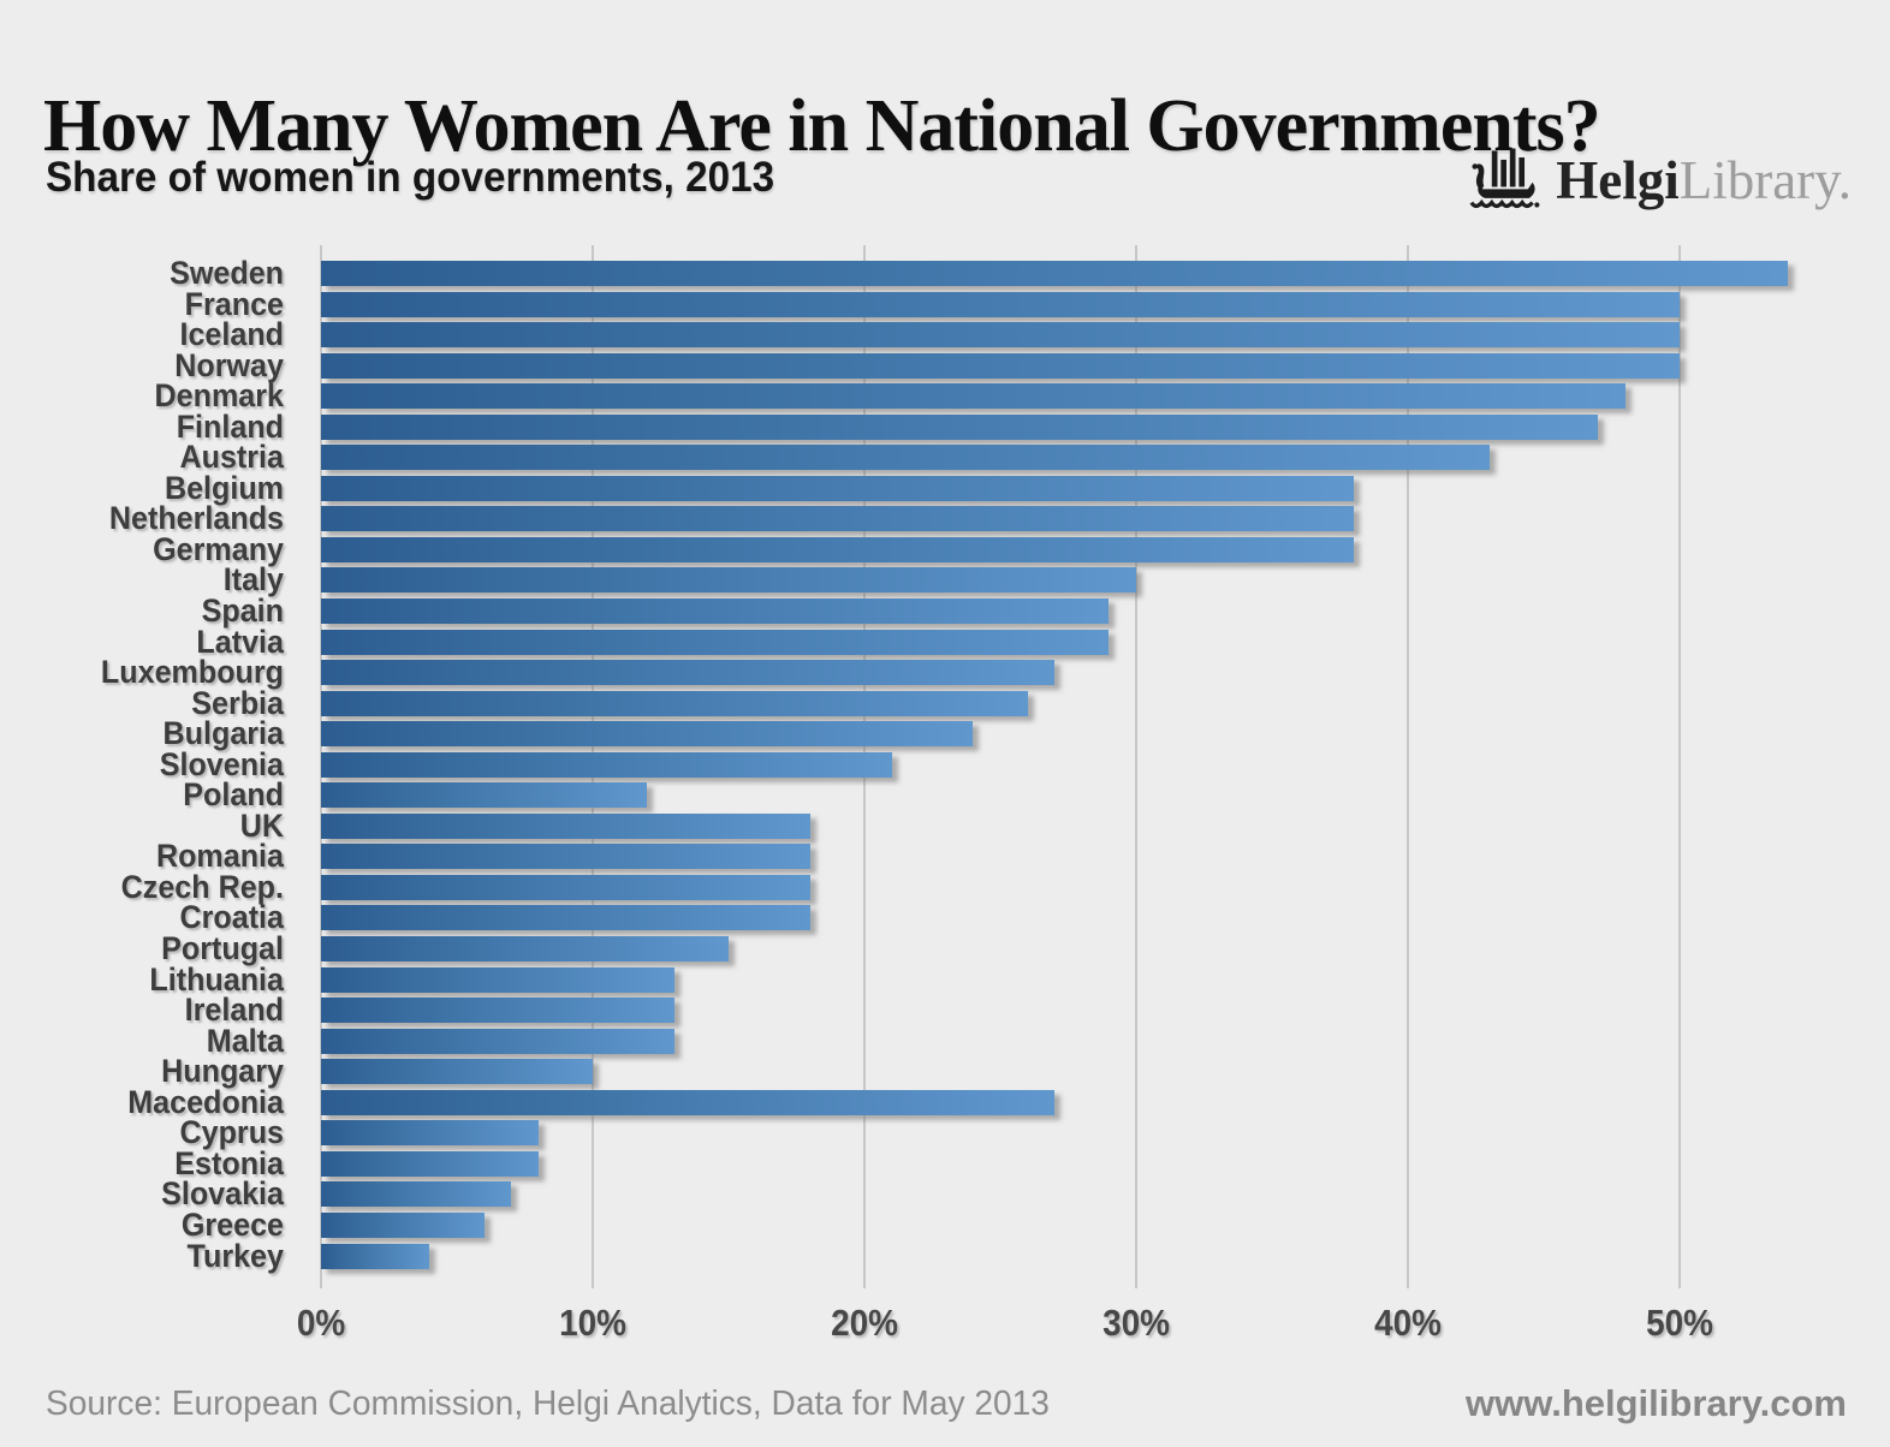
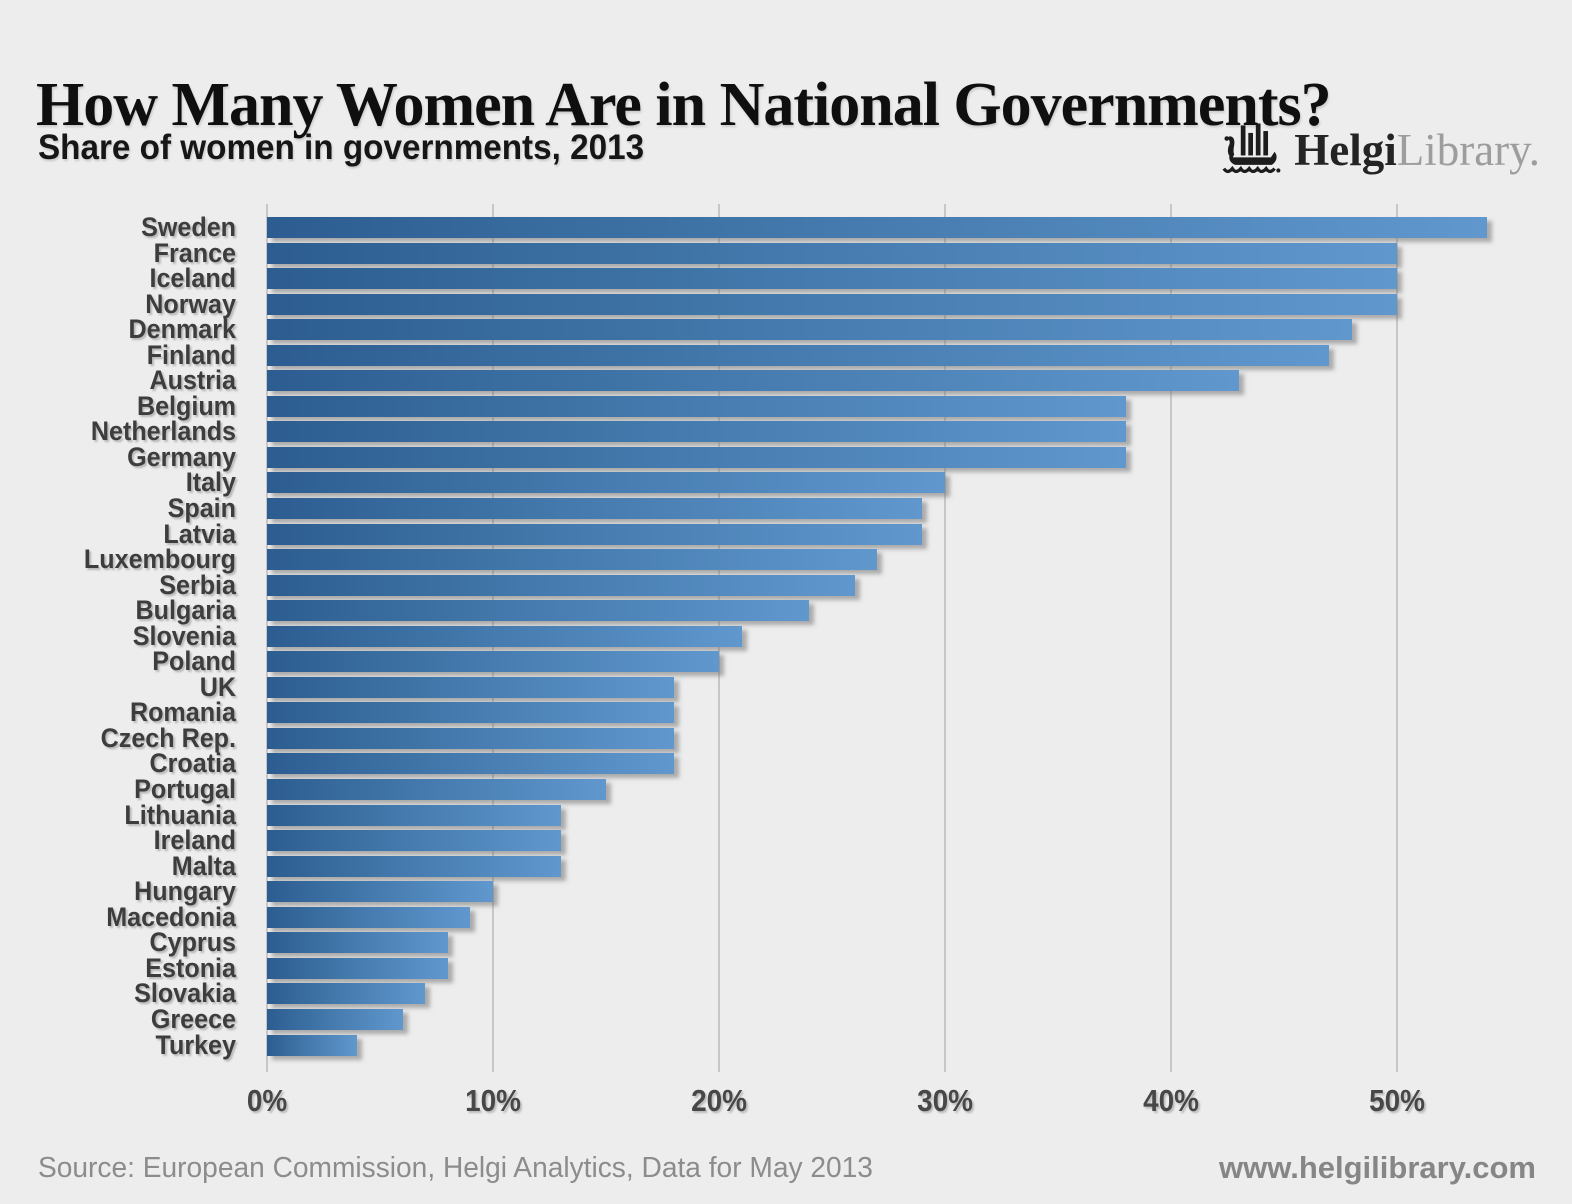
Poland: 12% -> 20%
Macedonia: 27% -> 9%
